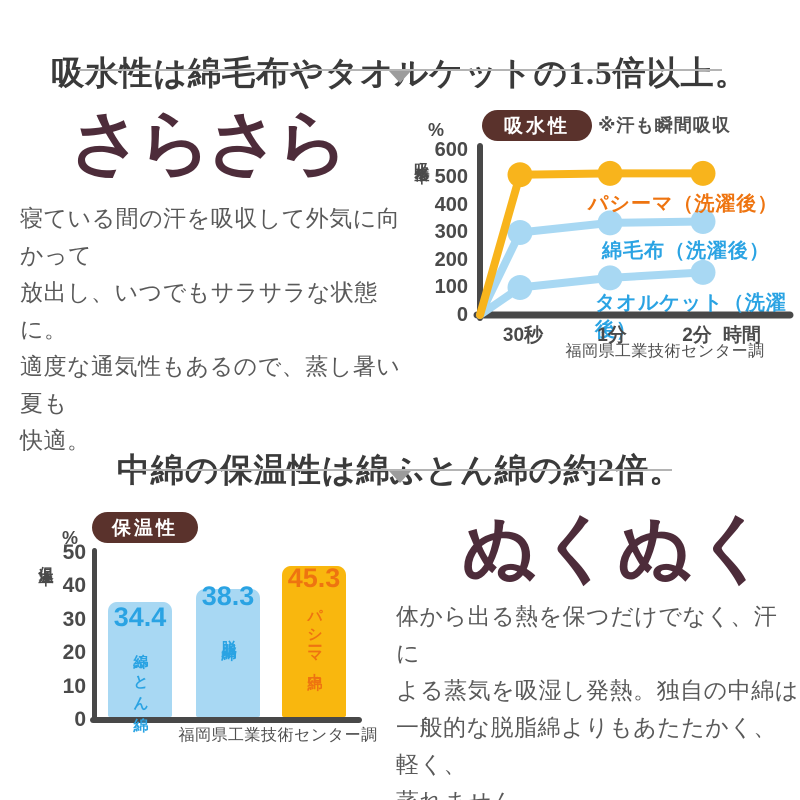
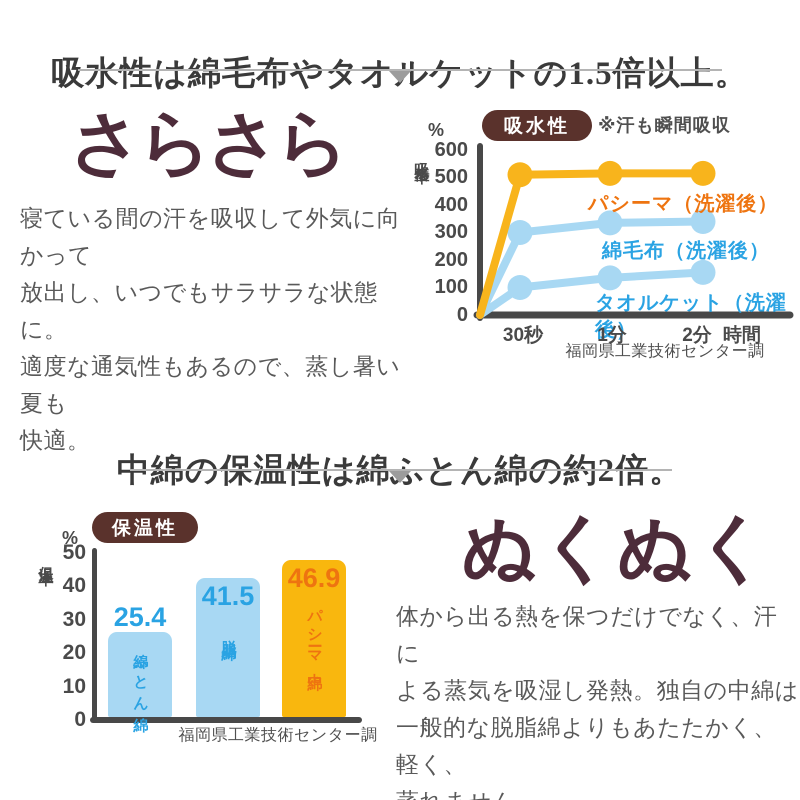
保温性/綿ふとん綿: 34.4 -> 25.4
保温性/脱脂綿: 38.3 -> 41.5
保温性/パシーマ中綿: 45.3 -> 46.9
